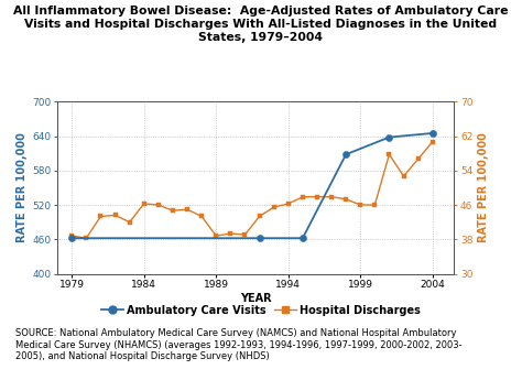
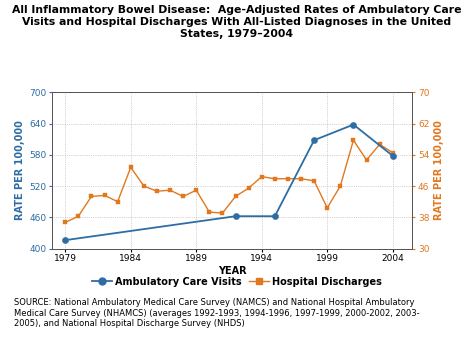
Ambulatory Care Visits/1979: 462 -> 416
Hospital Discharges/1979: 466 -> 450
Hospital Discharges/1984: 522 -> 556
Hospital Discharges/1989: 466 -> 512
Hospital Discharges/1994: 522 -> 538
Hospital Discharges/1999: 520 -> 478
Ambulatory Care Visits/2004: 645 -> 578
Hospital Discharges/2004: 630 -> 584
